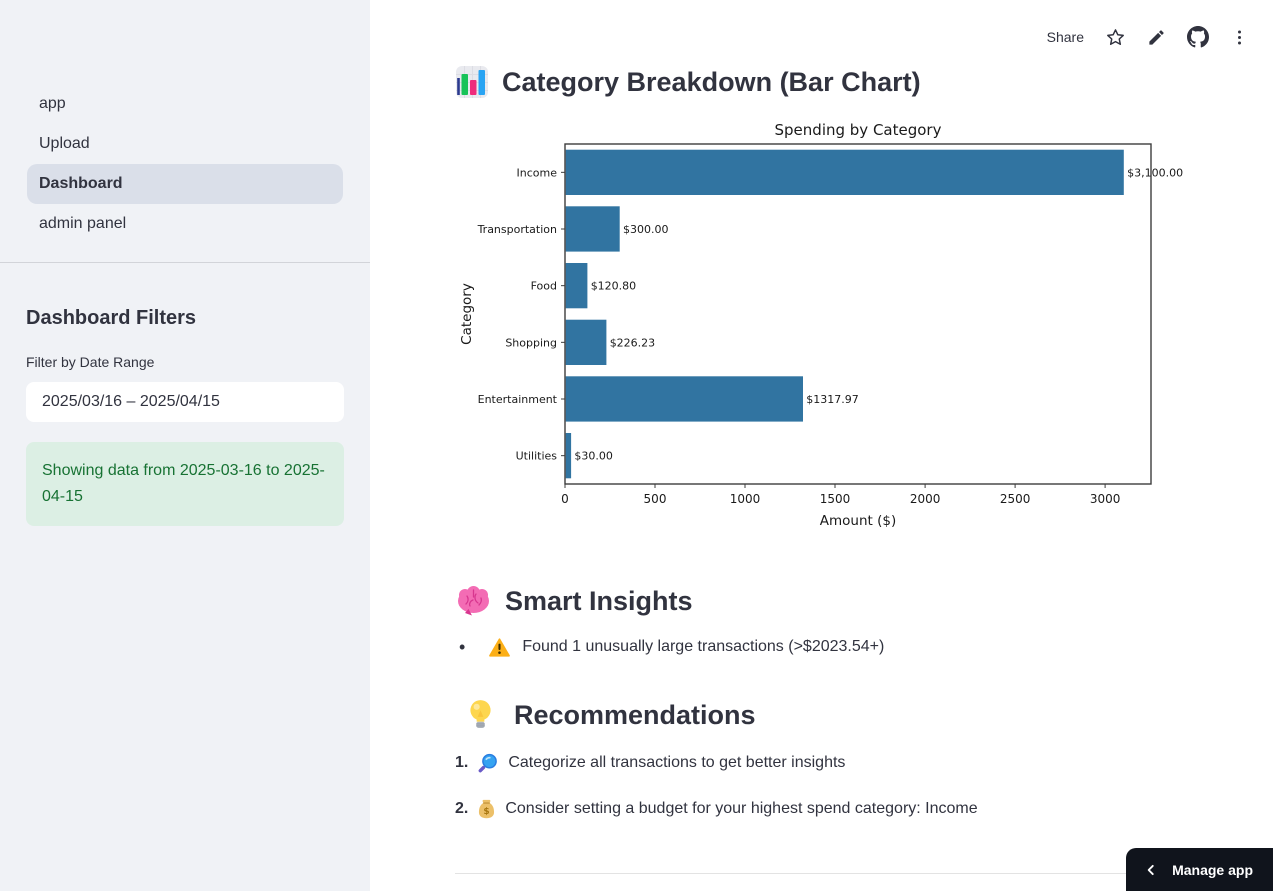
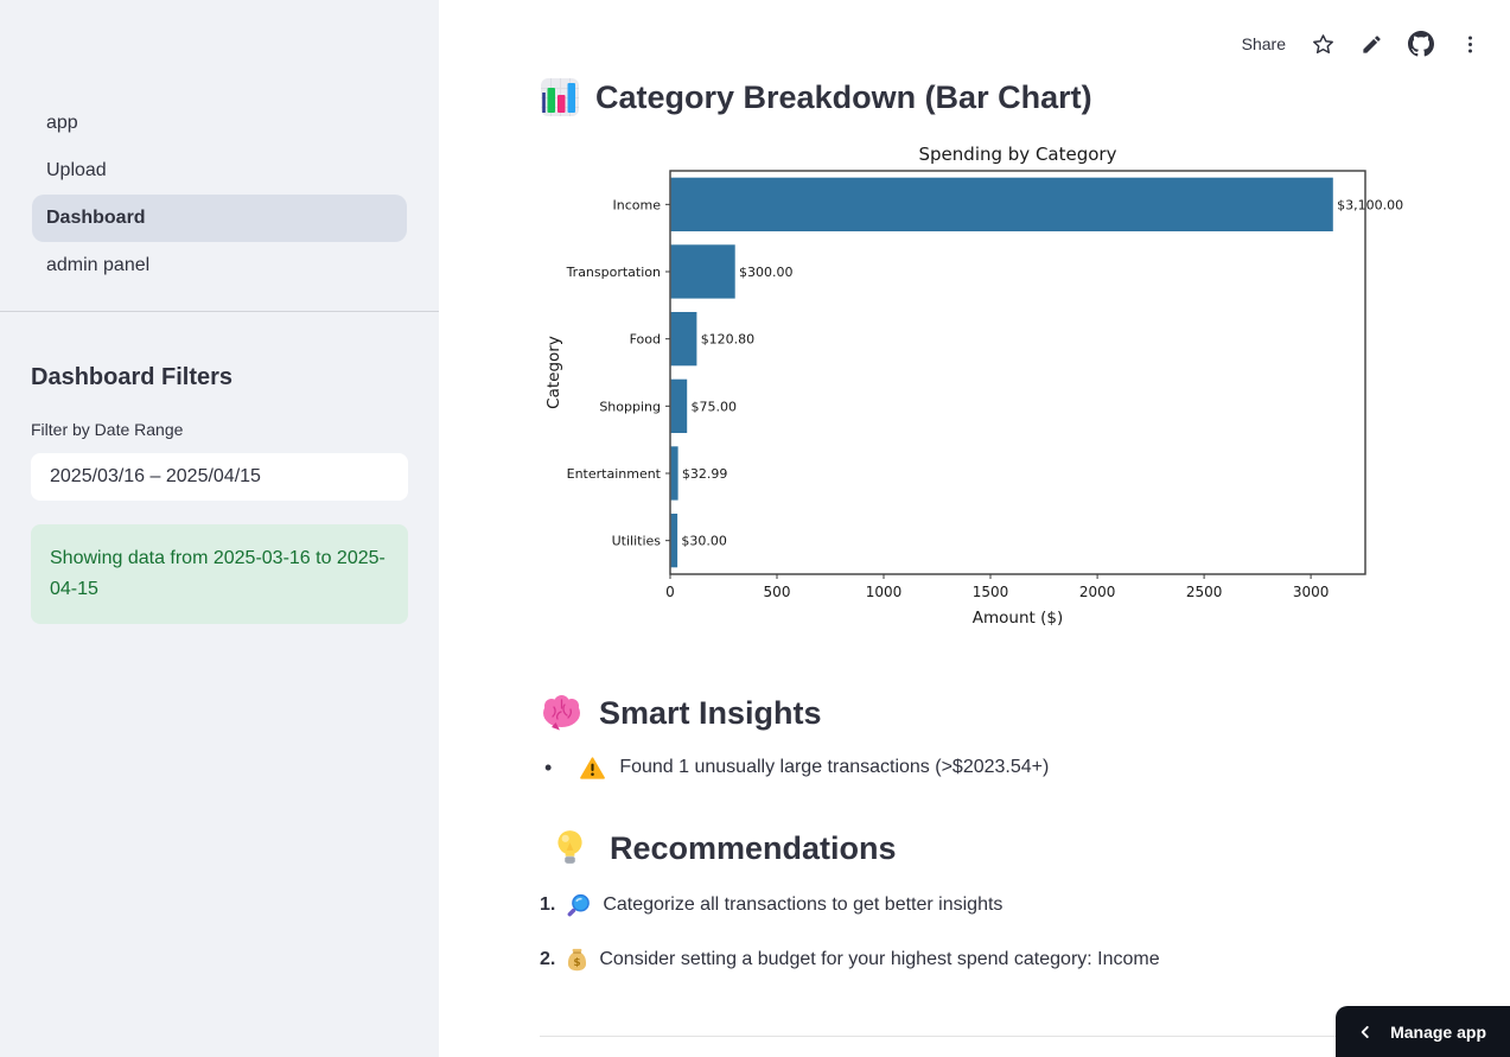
Shopping: $226.23 -> $75.00
Entertainment: $1317.97 -> $32.99
